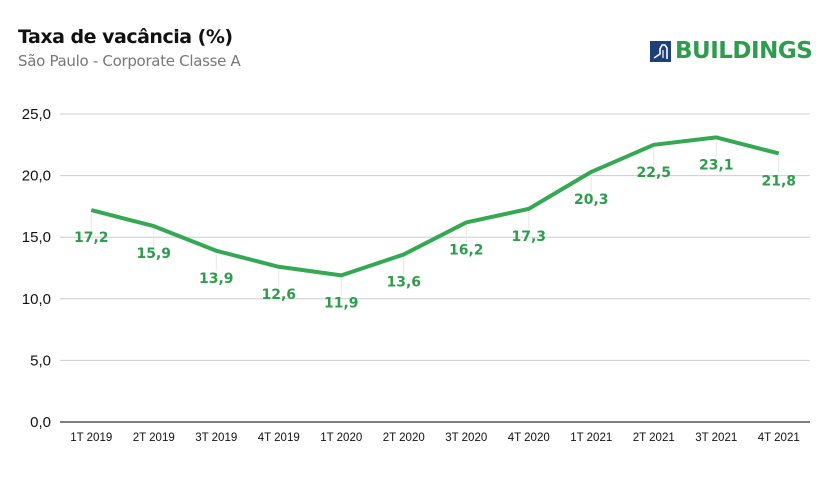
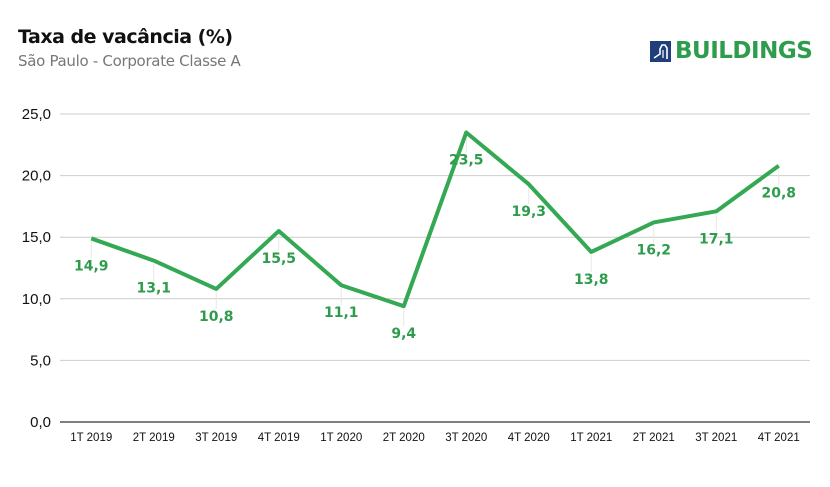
1T 2019: 17,2 -> 14,9
2T 2019: 15,9 -> 13,1
3T 2019: 13,9 -> 10,8
4T 2019: 12,6 -> 15,5
1T 2020: 11,9 -> 11,1
2T 2020: 13,6 -> 9,4
3T 2020: 16,2 -> 23,5
4T 2020: 17,3 -> 19,3
1T 2021: 20,3 -> 13,8
2T 2021: 22,5 -> 16,2
3T 2021: 23,1 -> 17,1
4T 2021: 21,8 -> 20,8
